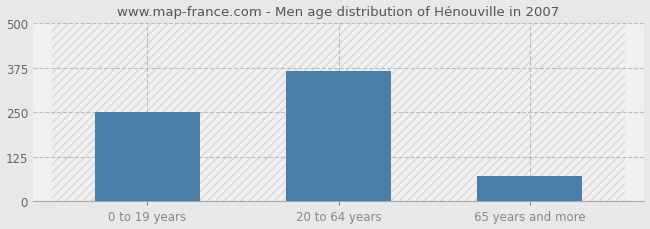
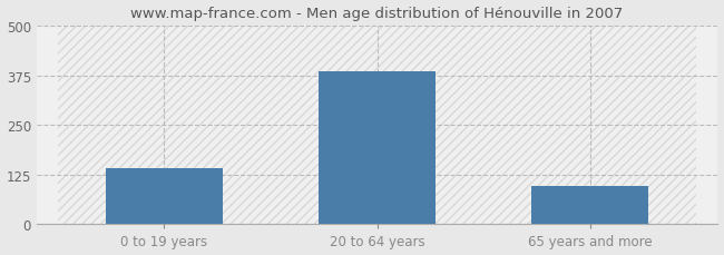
0 to 19 years: 250 -> 140
20 to 64 years: 365 -> 385
65 years and more: 70 -> 95
